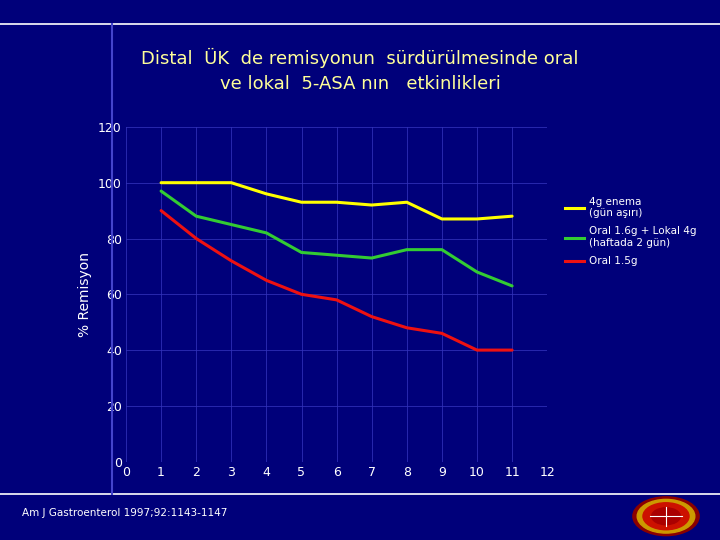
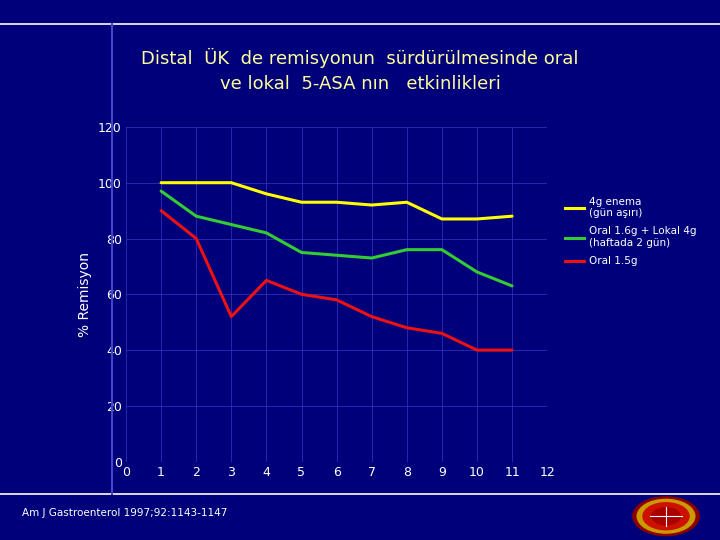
Oral 1.5g/3: 72 -> 52
